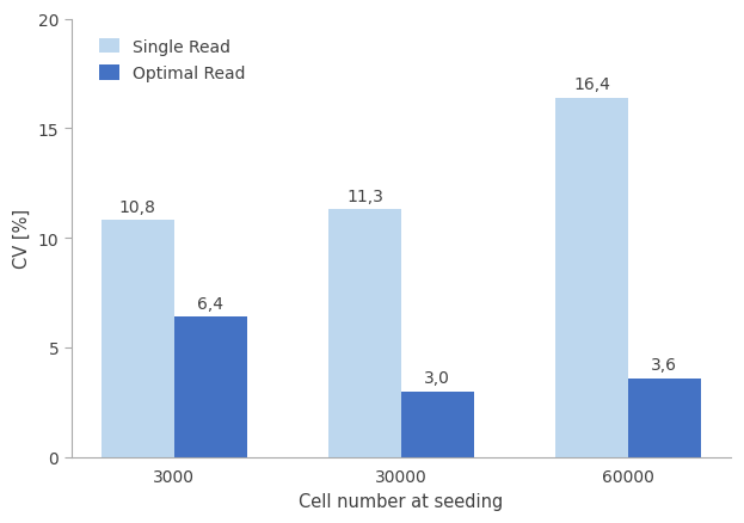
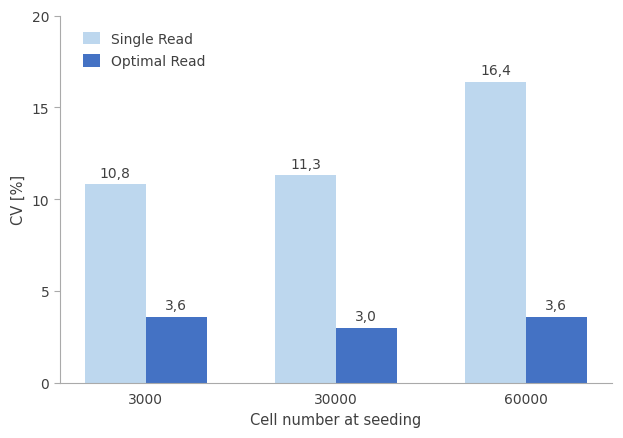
Optimal Read/3000: 6,4 -> 3,6
